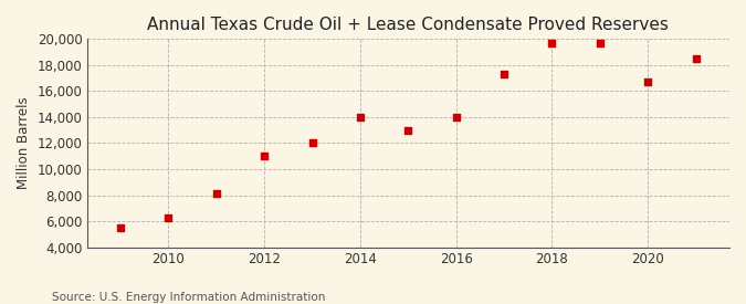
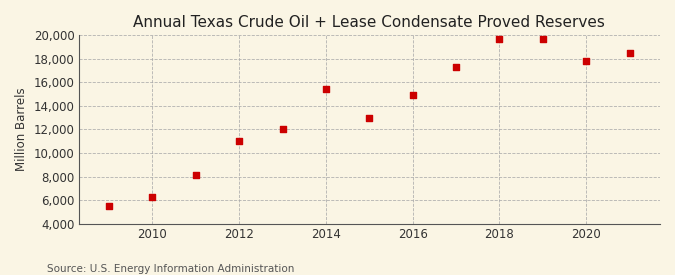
2014: 14,000 -> 15,400
2016: 14,000 -> 14,900
2020: 16,700 -> 17,800
